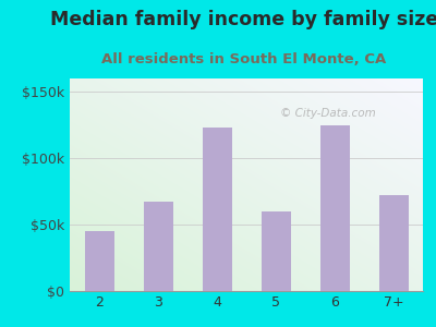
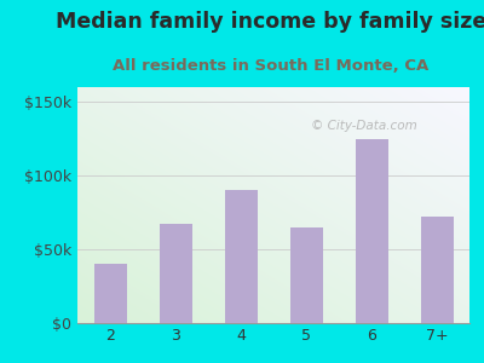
2: $45k -> $40k
4: $123k -> $90k
5: $60k -> $65k
